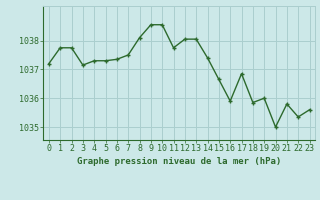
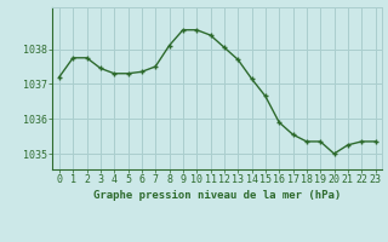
3: 1037.15 -> 1037.45
11: 1037.75 -> 1038.40
13: 1038.05 -> 1037.70
14: 1037.40 -> 1037.15
17: 1036.85 -> 1035.55
18: 1035.85 -> 1035.35
19: 1036.00 -> 1035.35
21: 1035.80 -> 1035.25
23: 1035.60 -> 1035.35
